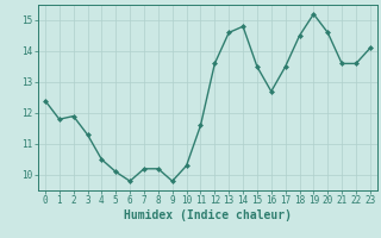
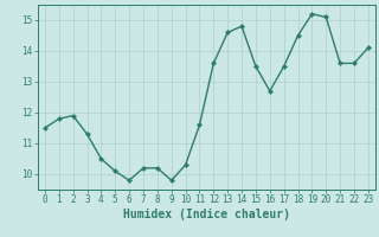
0: 12.4 -> 11.5
20: 14.6 -> 15.1
